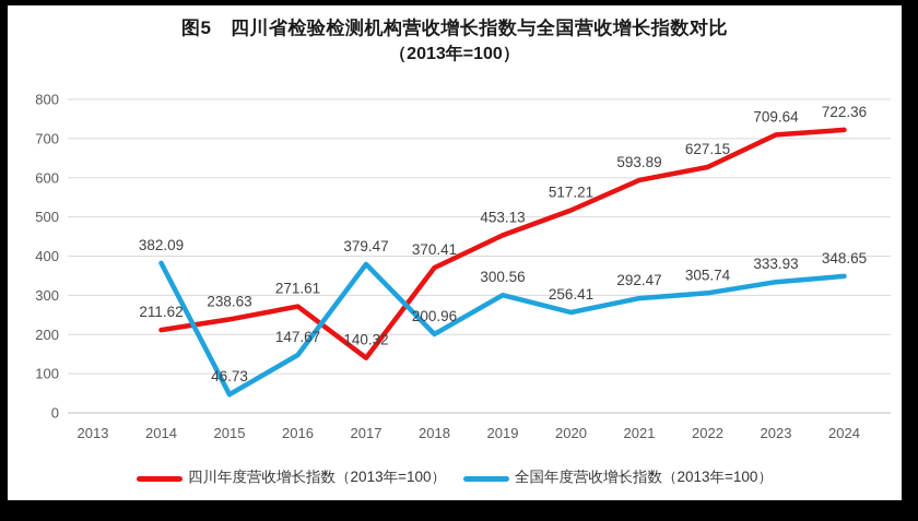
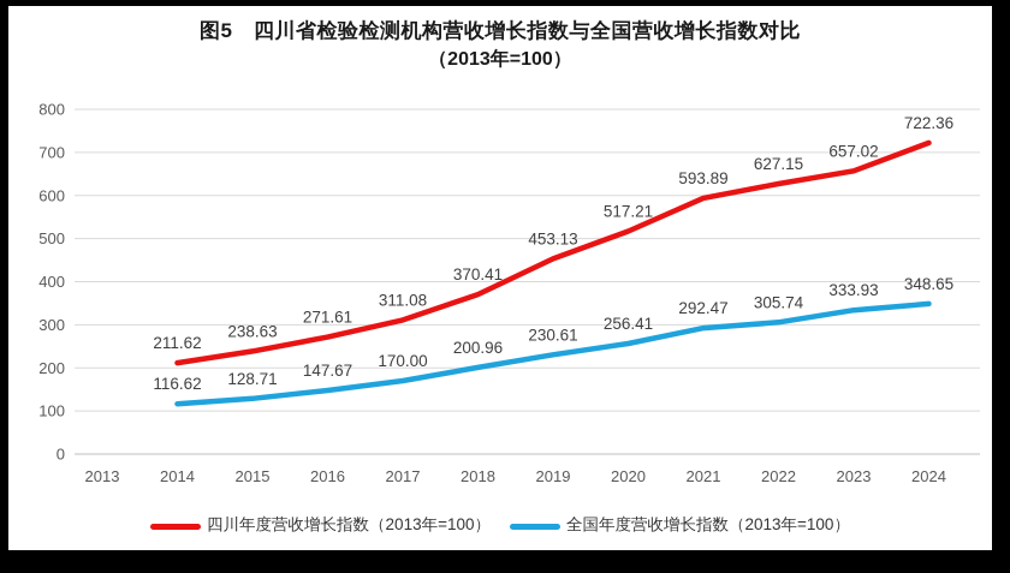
全国年度营收增长指数（2013年=100）/2014: 382.09 -> 116.62
全国年度营收增长指数（2013年=100）/2015: 46.73 -> 128.71
四川年度营收增长指数（2013年=100）/2017: 140.32 -> 311.08
全国年度营收增长指数（2013年=100）/2017: 379.47 -> 170.00
全国年度营收增长指数（2013年=100）/2019: 300.56 -> 230.61
四川年度营收增长指数（2013年=100）/2023: 709.64 -> 657.02
